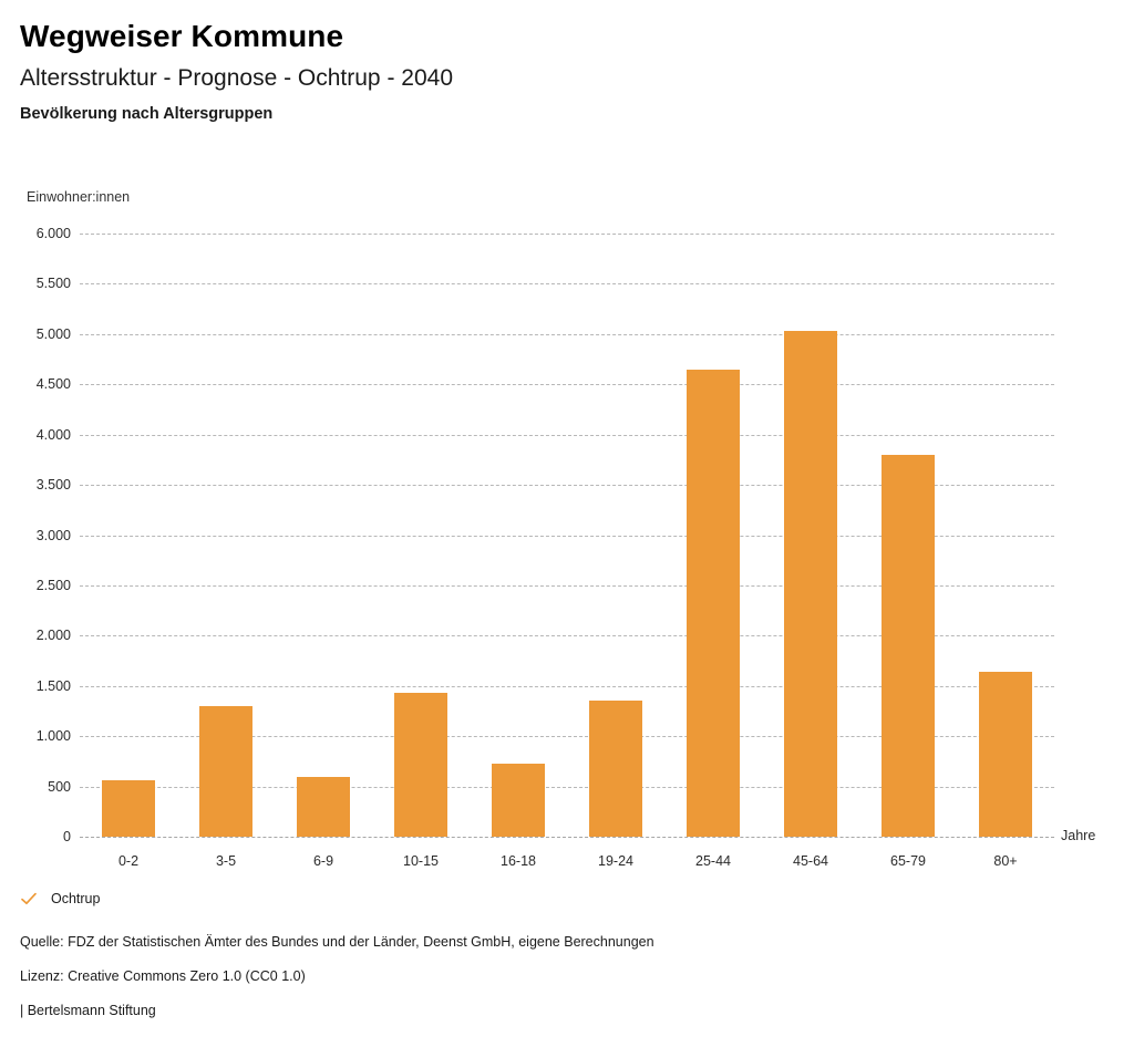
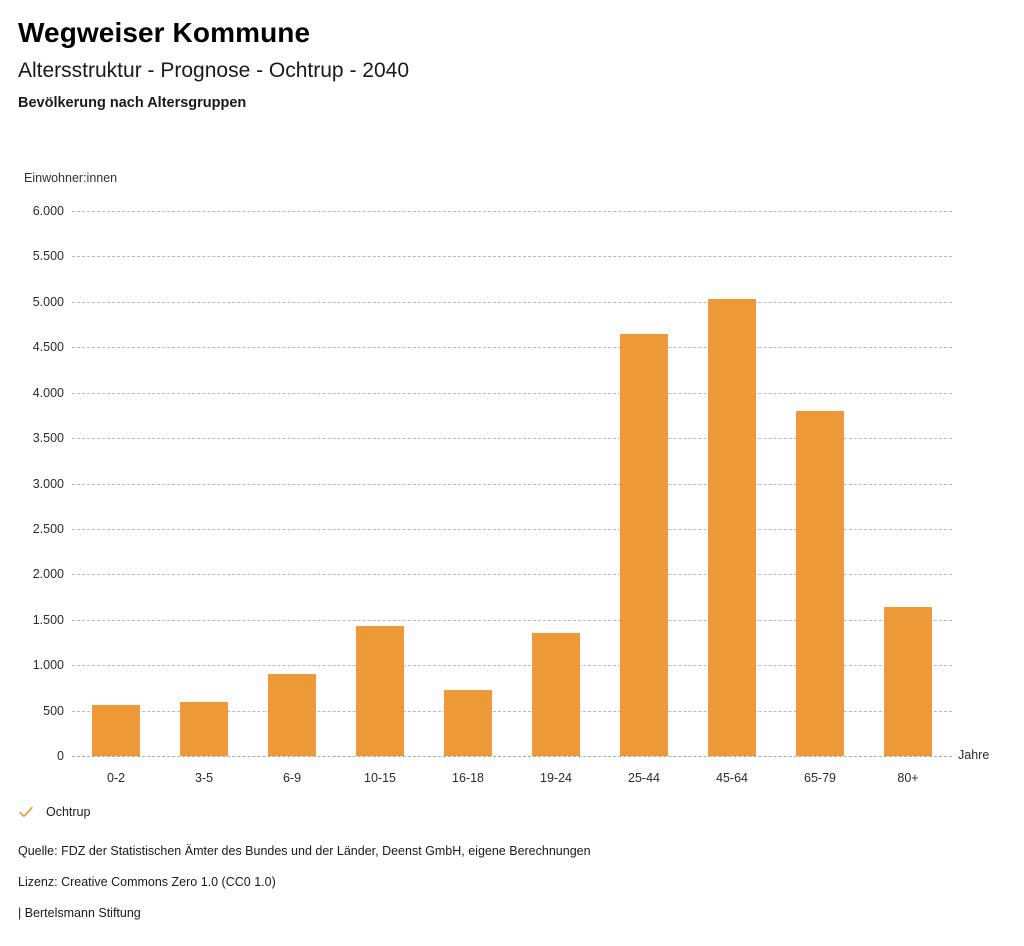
3-5: 1300 -> 600
6-9: 600 -> 900
